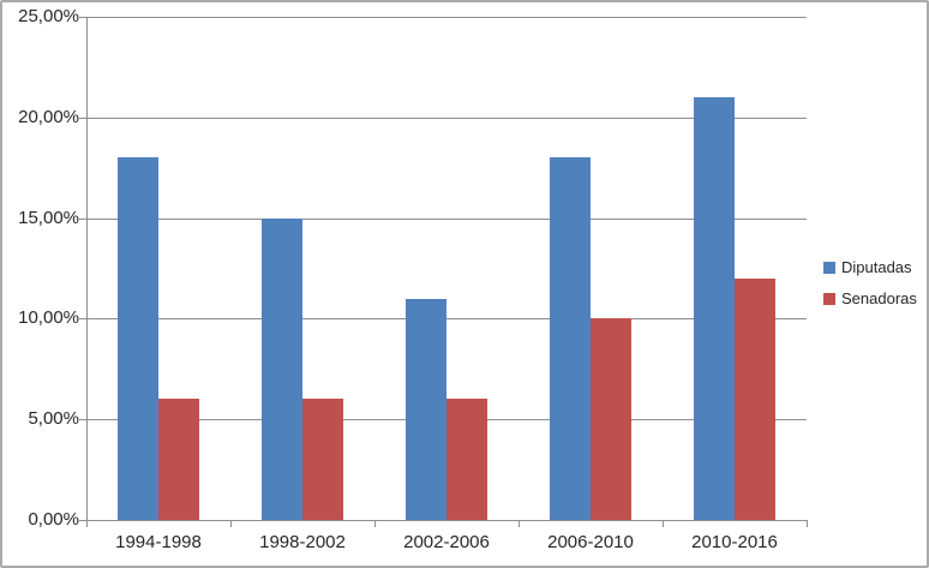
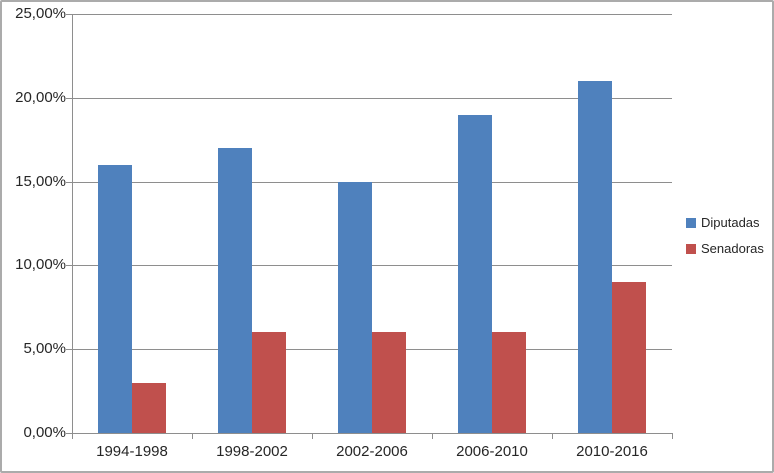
Diputadas/1994-1998: 18% -> 16%
Senadoras/1994-1998: 6% -> 3%
Diputadas/1998-2002: 15% -> 17%
Diputadas/2002-2006: 11% -> 15%
Diputadas/2006-2010: 18% -> 19%
Senadoras/2006-2010: 10% -> 6%
Senadoras/2010-2016: 12% -> 9%
